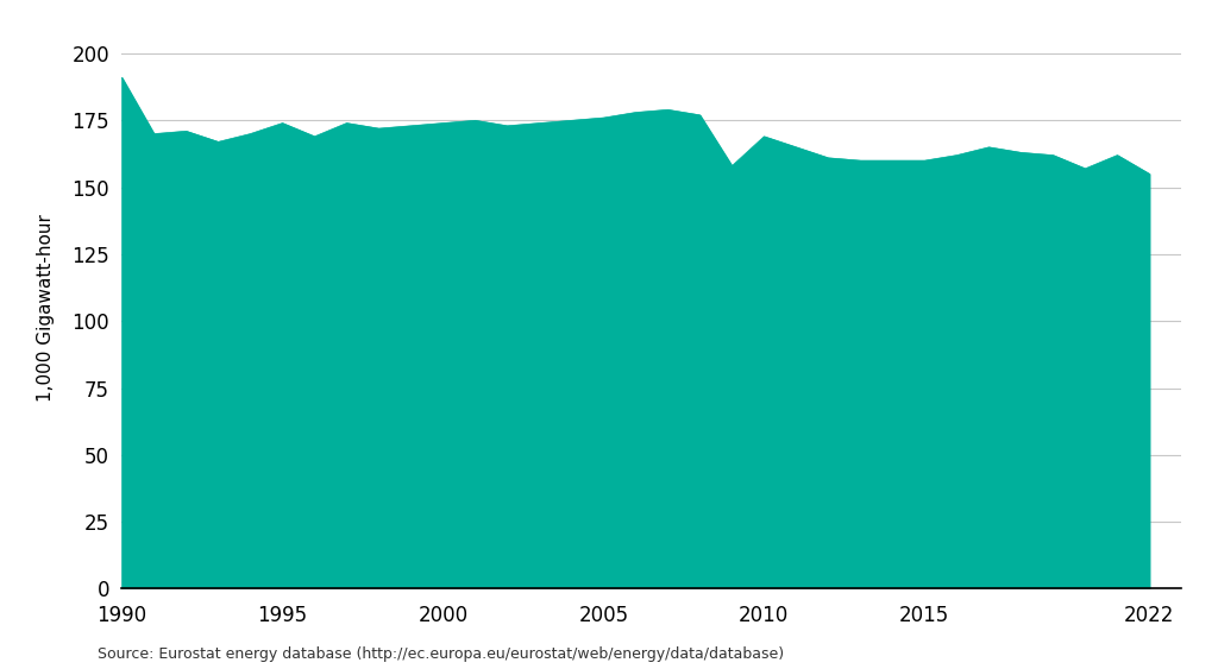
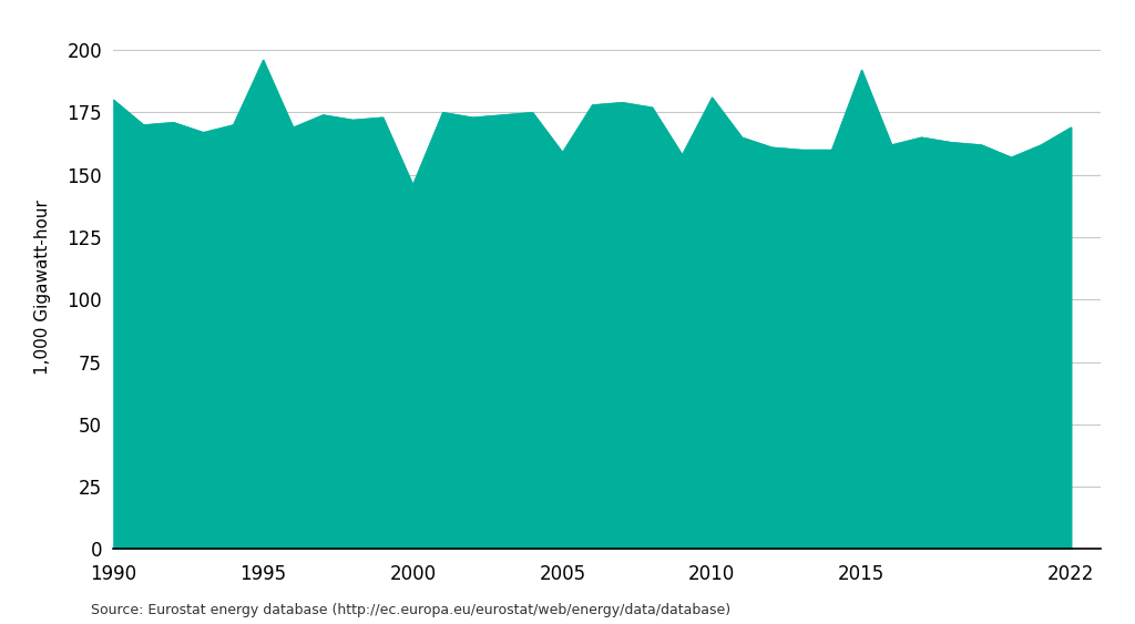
1990: 191 -> 180
1995: 174 -> 196
2000: 174 -> 146
2005: 176 -> 159
2010: 169 -> 181
2015: 160 -> 192
2022: 155 -> 169
